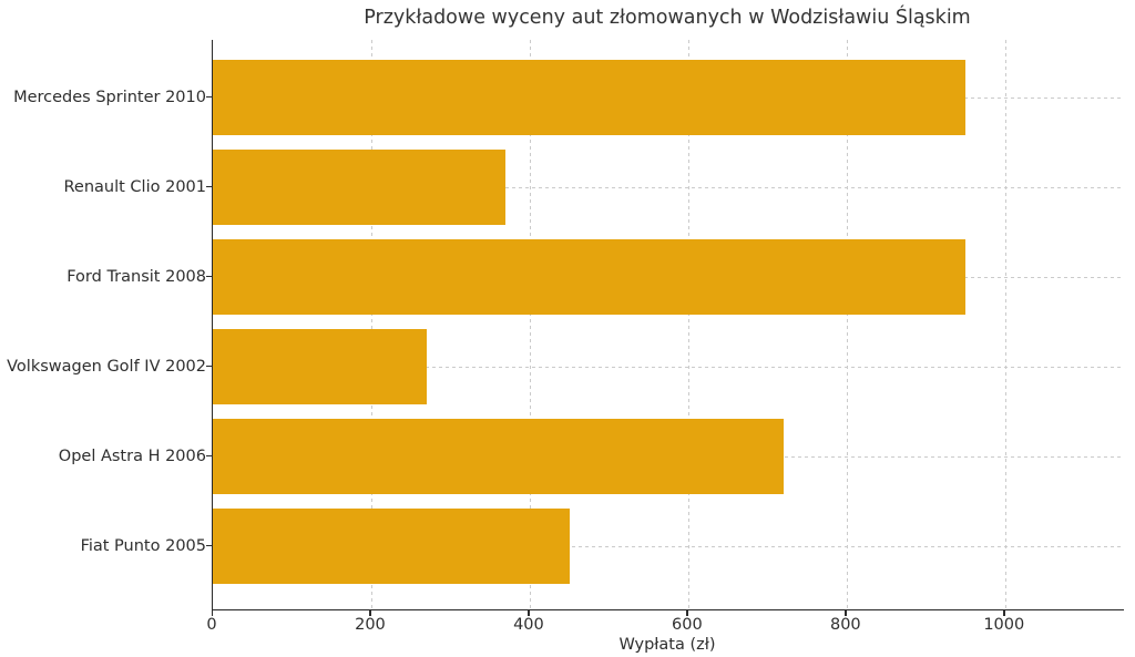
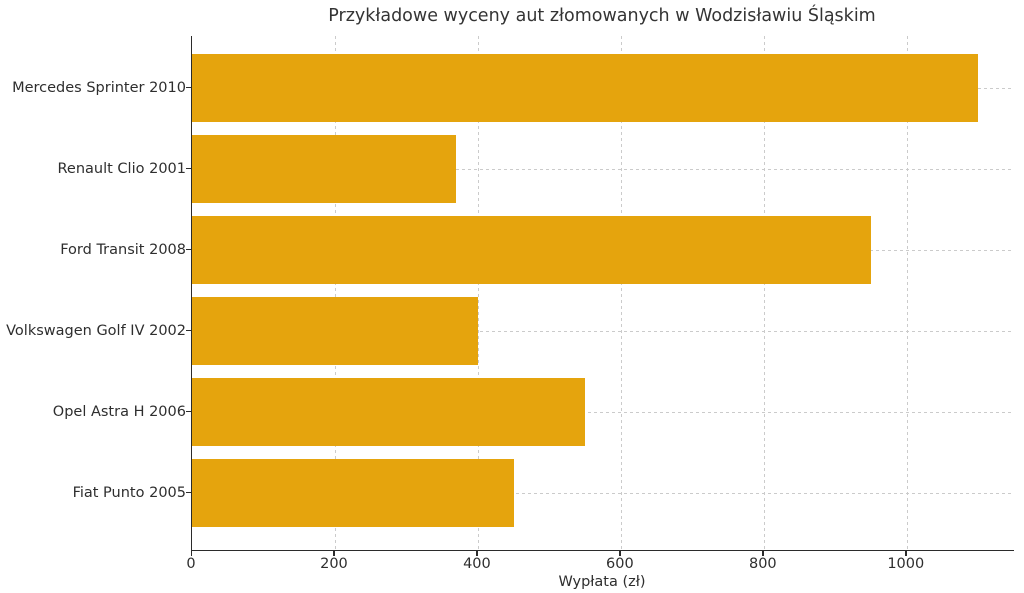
Mercedes Sprinter 2010: 950 -> 1100
Volkswagen Golf IV 2002: 270 -> 400
Opel Astra H 2006: 720 -> 550
